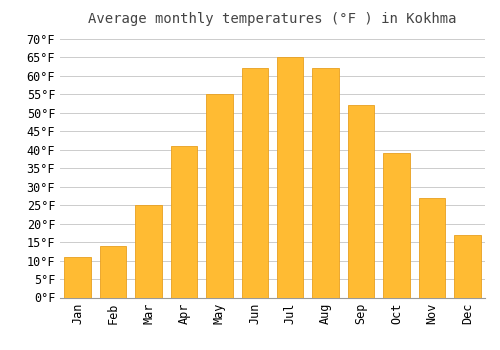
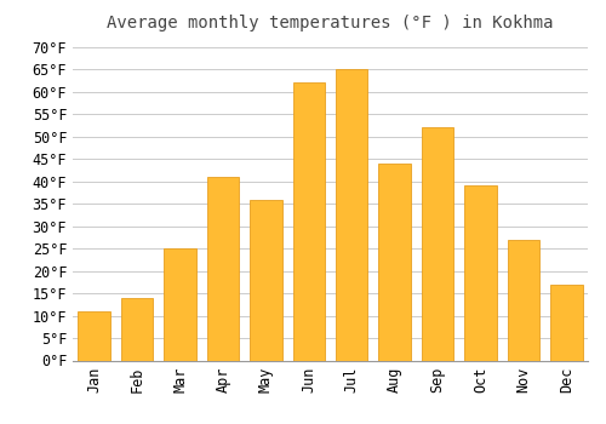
May: 55°F -> 36°F
Aug: 62°F -> 44°F
